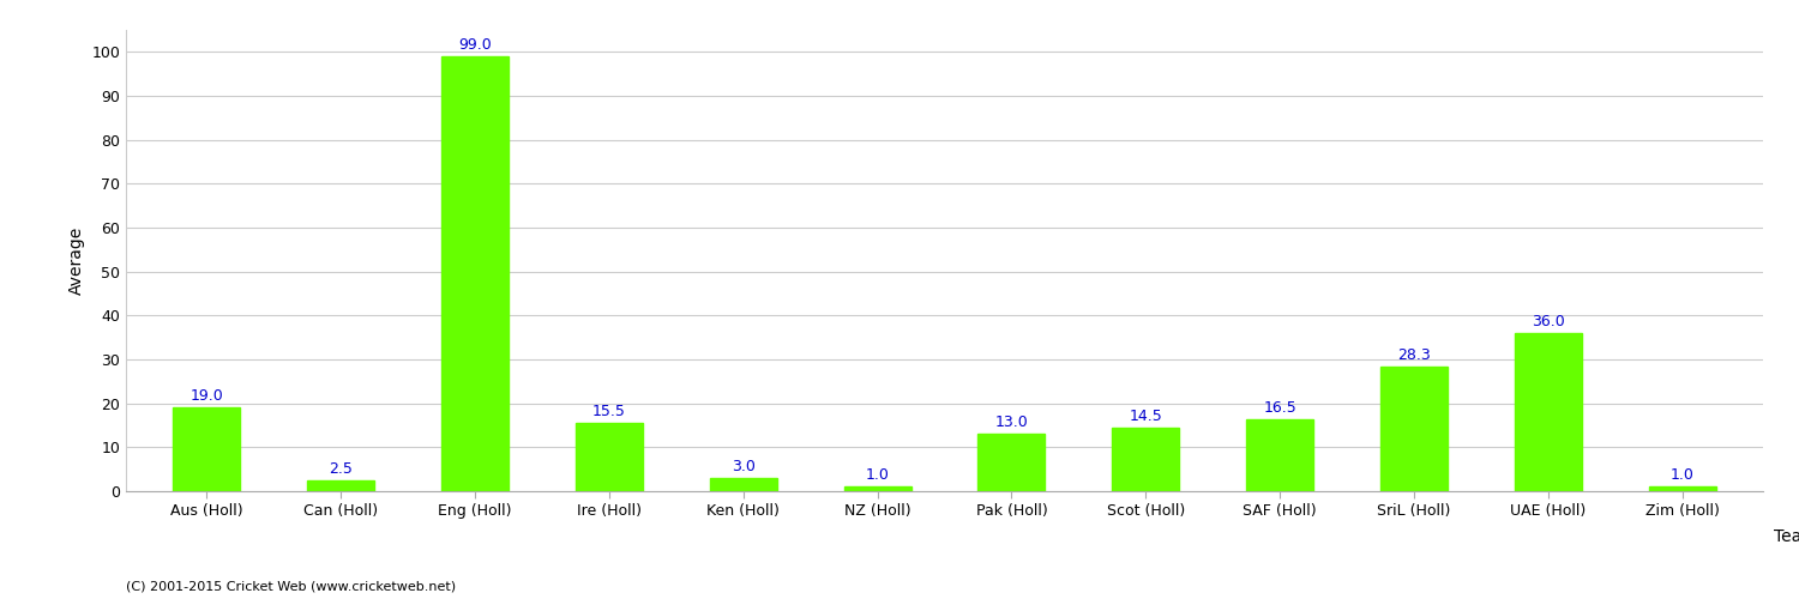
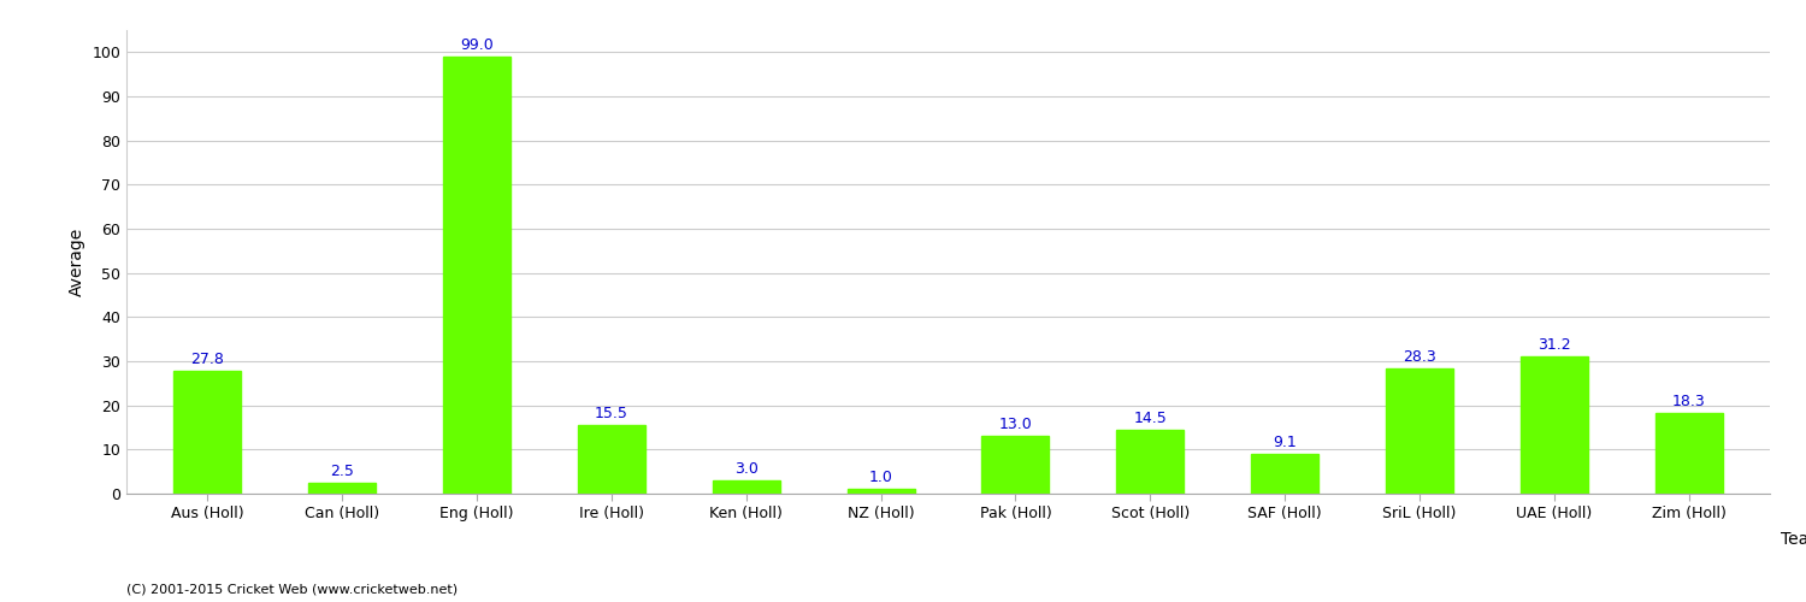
Aus (Holl): 19.0 -> 27.8
SAF (Holl): 16.5 -> 9.1
UAE (Holl): 36.0 -> 31.2
Zim (Holl): 1.0 -> 18.3
